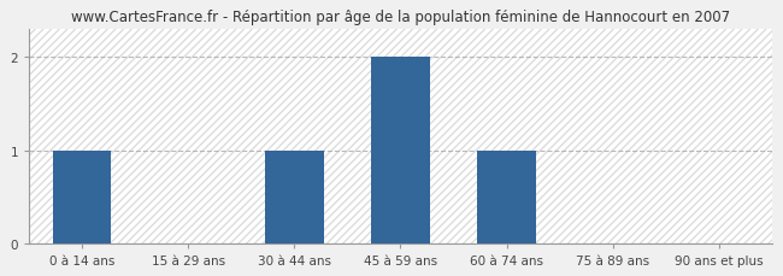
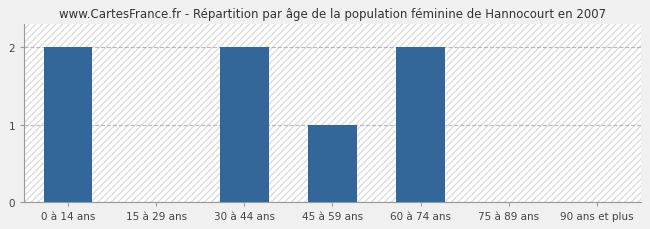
0 à 14 ans: 1 -> 2
30 à 44 ans: 1 -> 2
45 à 59 ans: 2 -> 1
60 à 74 ans: 1 -> 2
